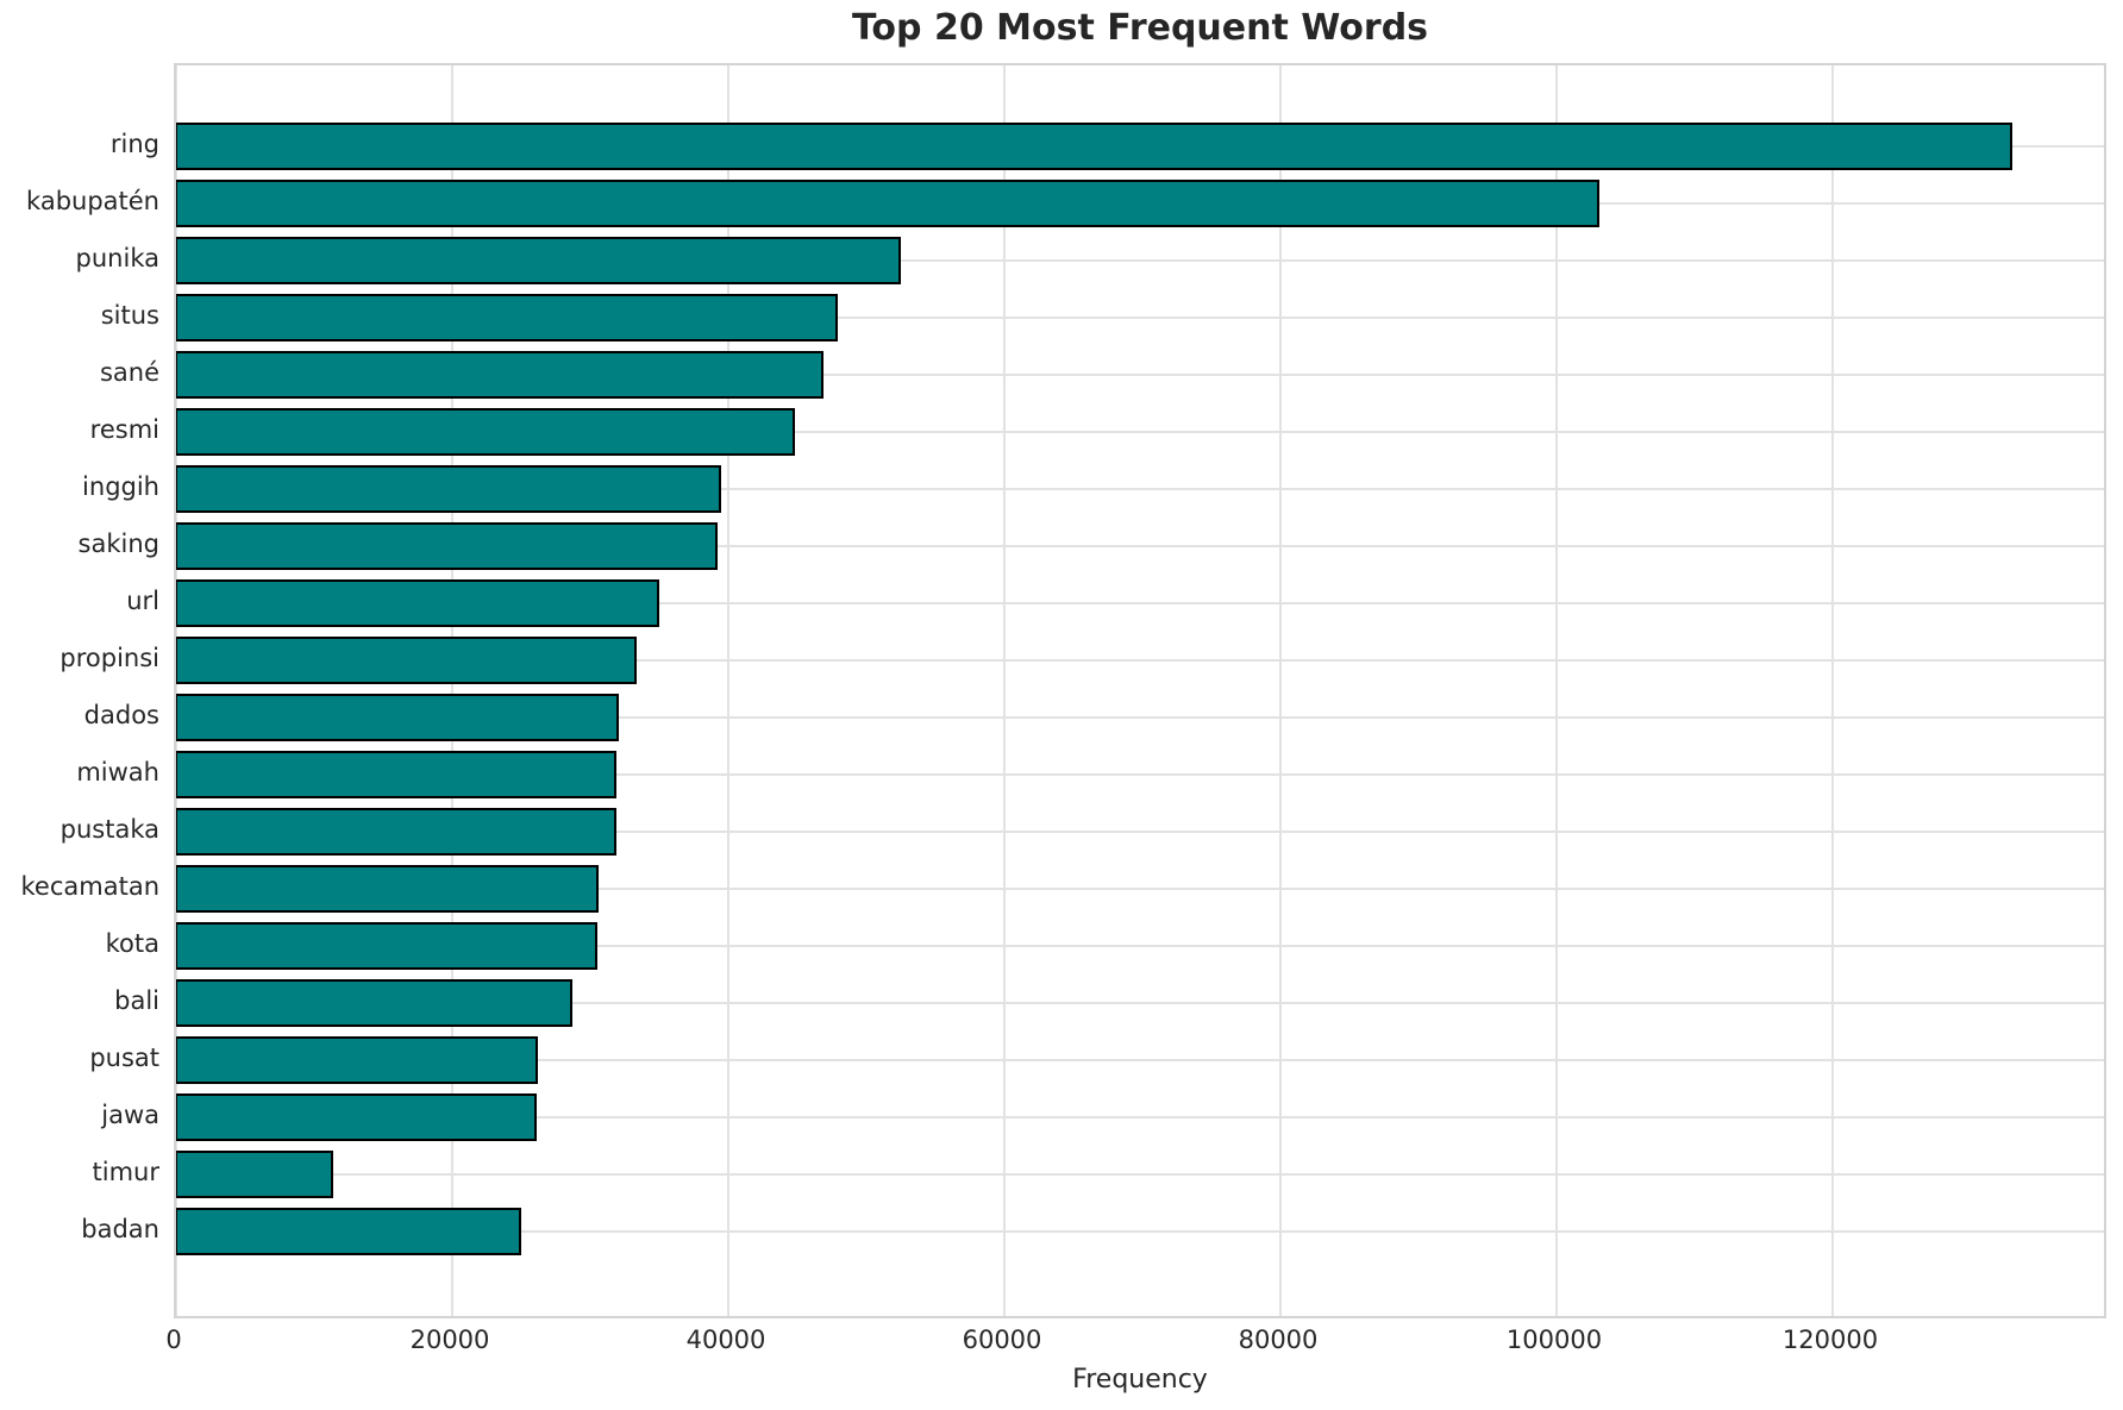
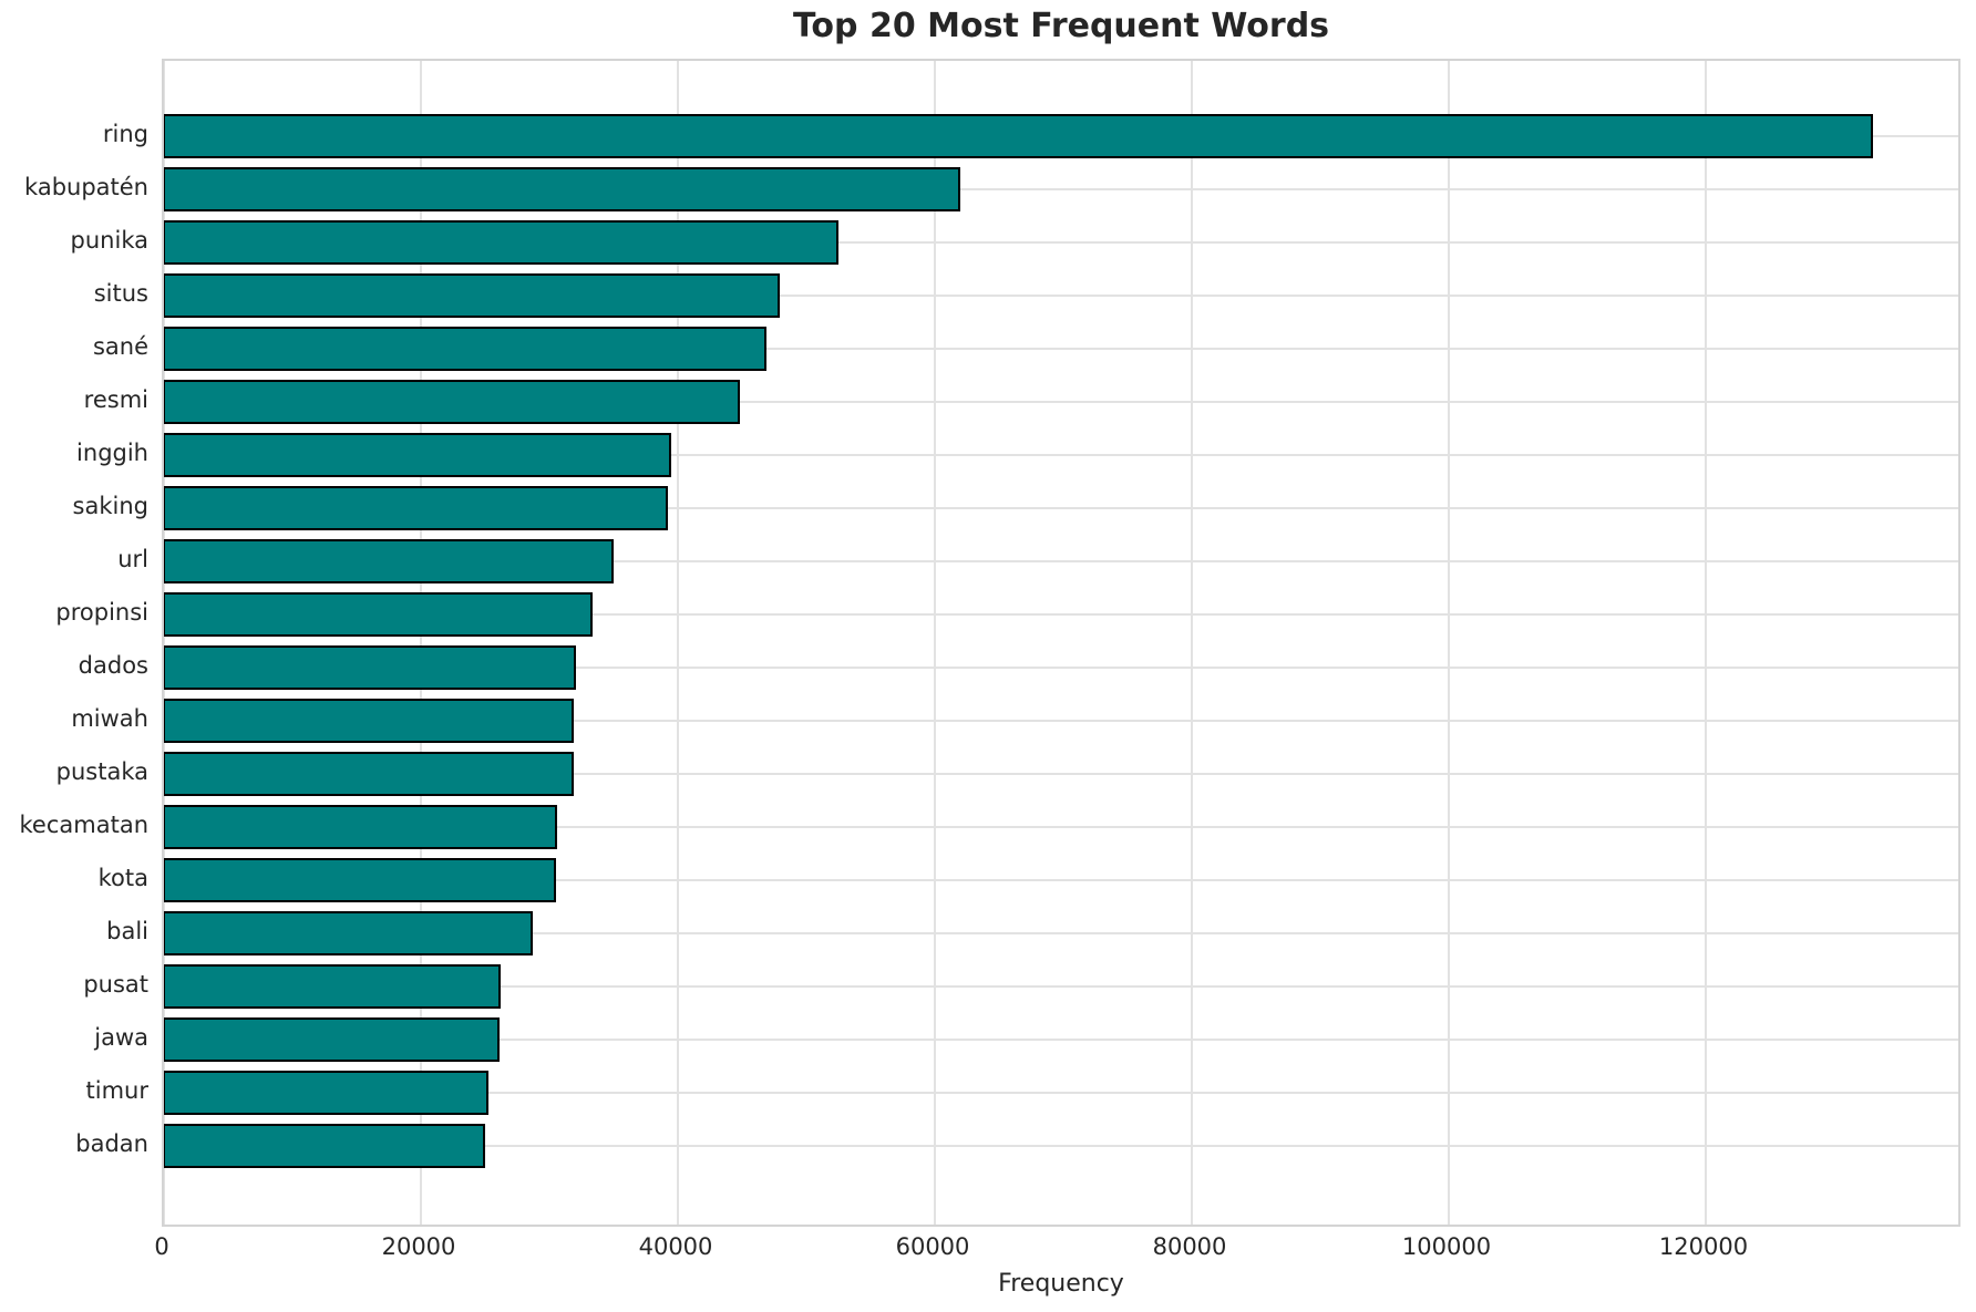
kabupatén: 103100 -> 62000
timur: 11400 -> 25300
